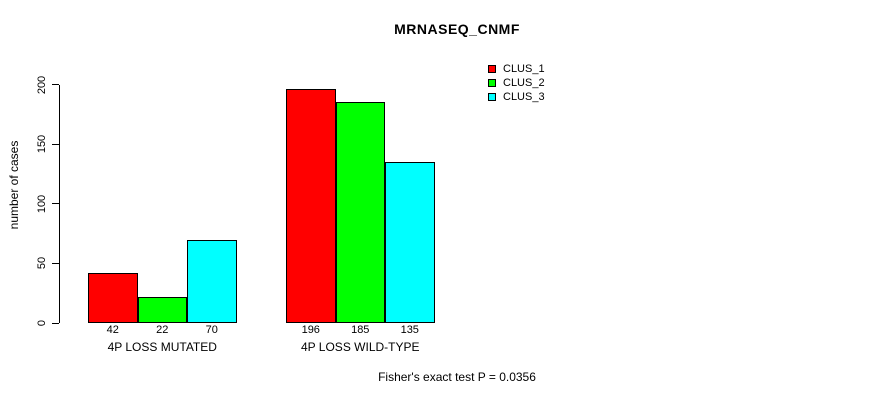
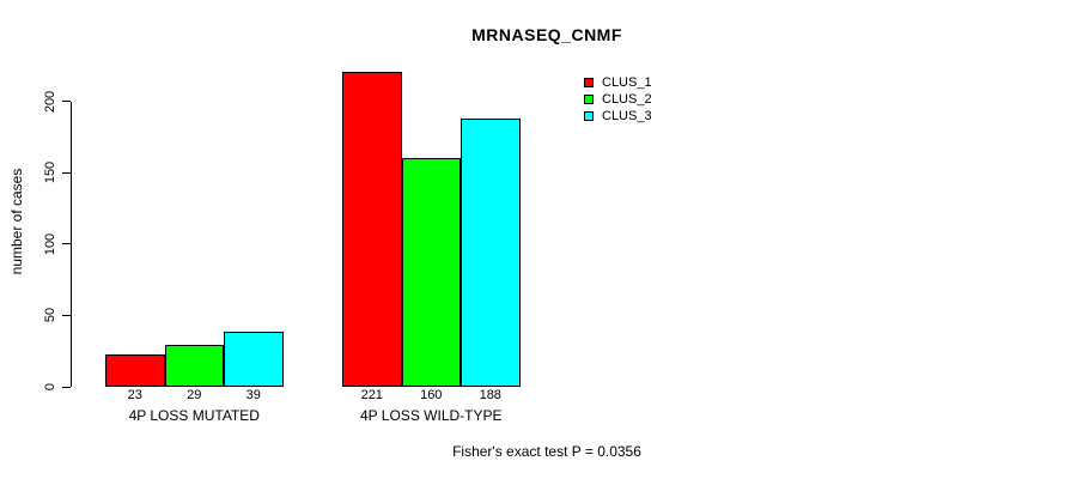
CLUS_1/4P LOSS MUTATED: 42 -> 23
CLUS_2/4P LOSS MUTATED: 22 -> 29
CLUS_3/4P LOSS MUTATED: 70 -> 39
CLUS_1/4P LOSS WILD-TYPE: 196 -> 221
CLUS_2/4P LOSS WILD-TYPE: 185 -> 160
CLUS_3/4P LOSS WILD-TYPE: 135 -> 188
